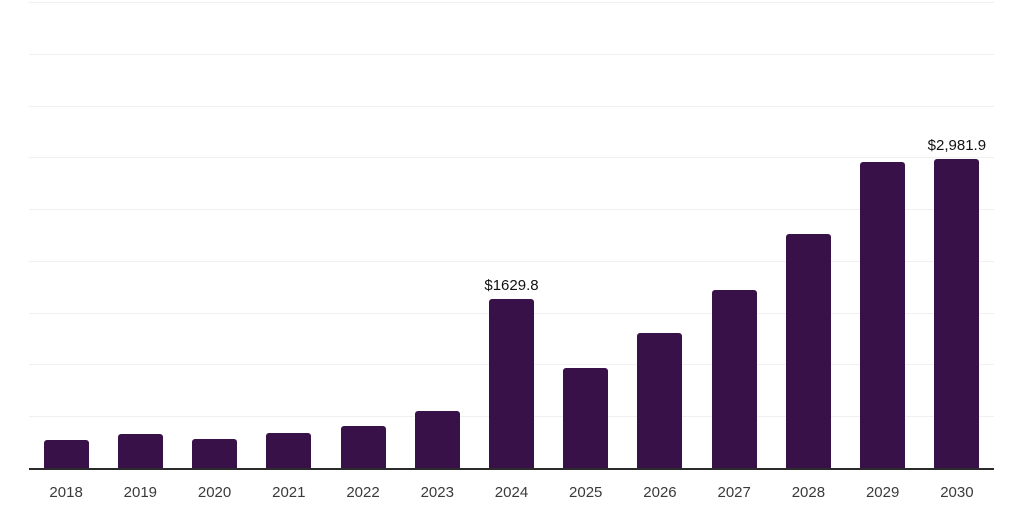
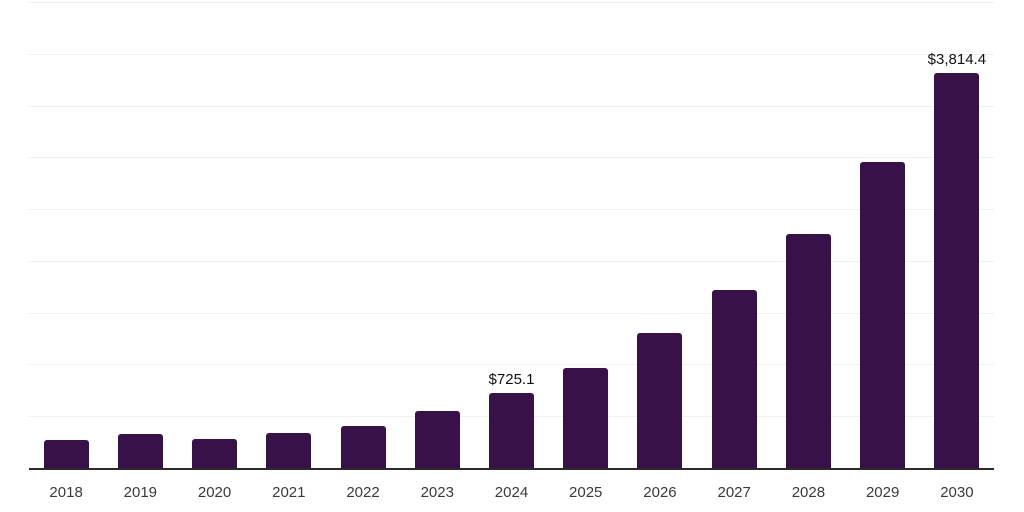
2024: $1629.8 -> $725.1
2030: $2,981.9 -> $3,814.4
